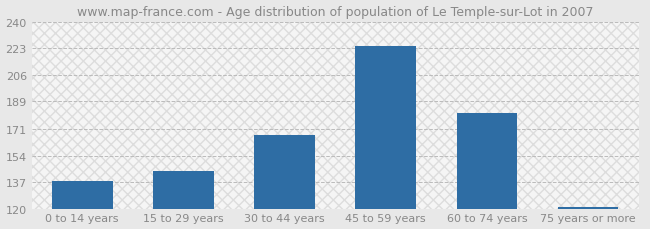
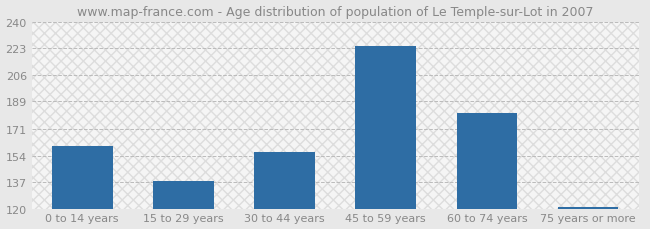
0 to 14 years: 138 -> 160
15 to 29 years: 144 -> 138
30 to 44 years: 167 -> 156
